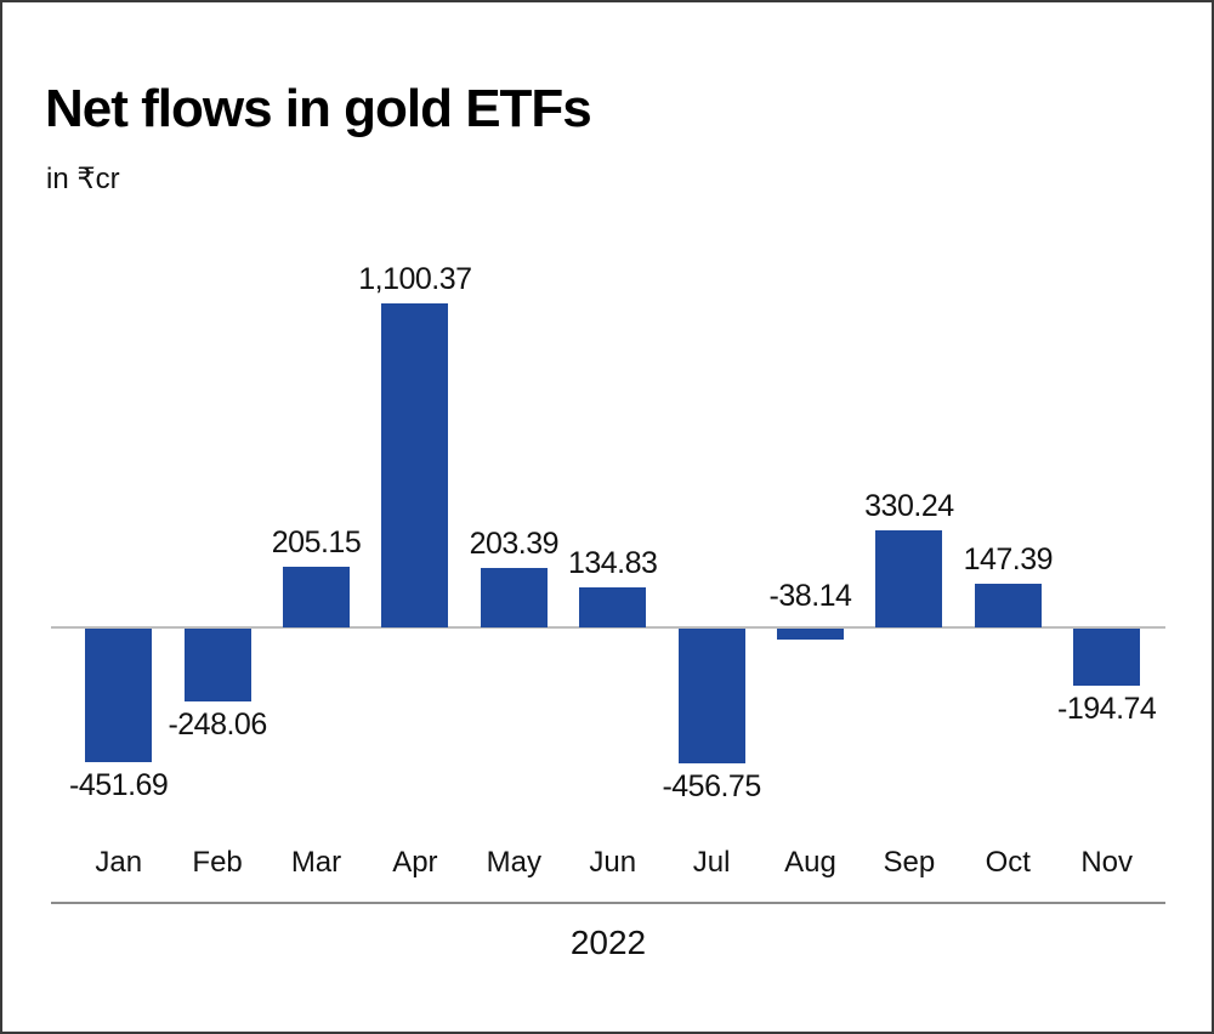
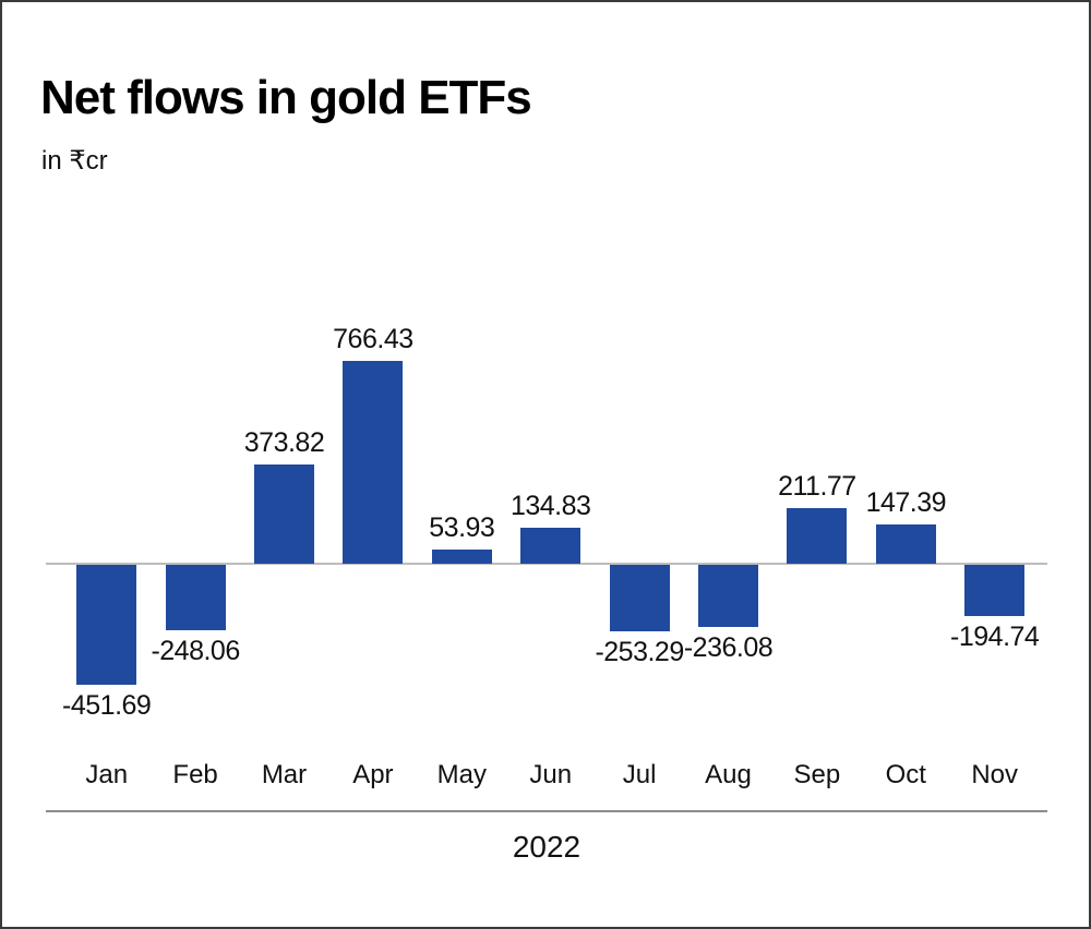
Mar: 205.15 -> 373.82
Apr: 1,100.37 -> 766.43
May: 203.39 -> 53.93
Jul: -456.75 -> -253.29
Aug: -38.14 -> -236.08
Sep: 330.24 -> 211.77
